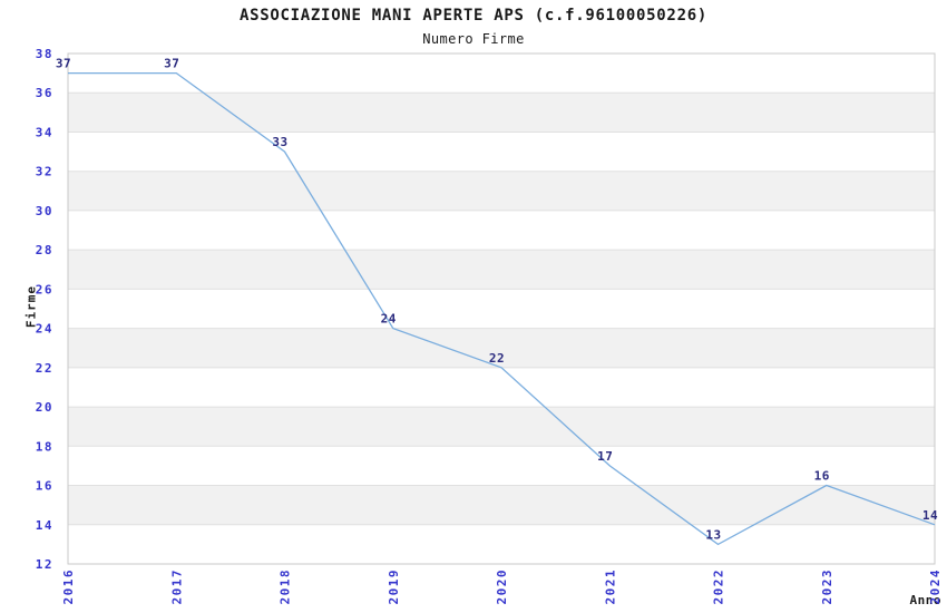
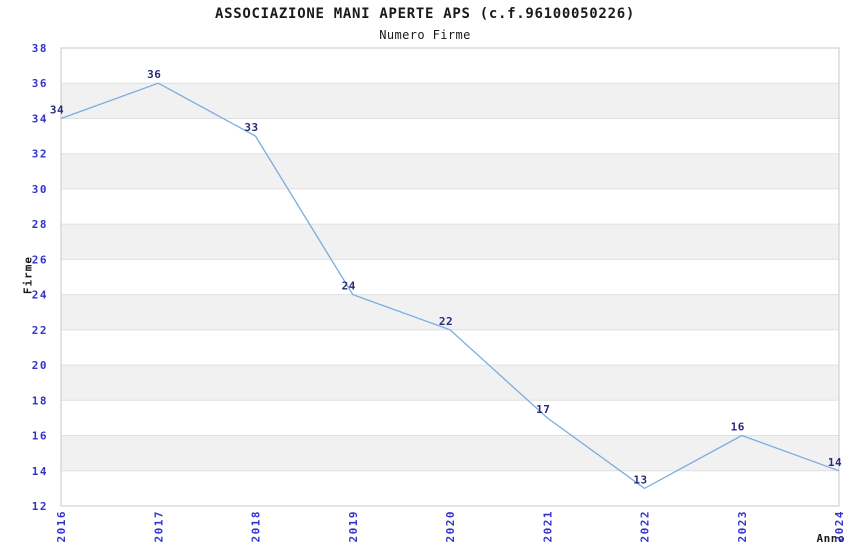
2016: 37 -> 34
2017: 37 -> 36
